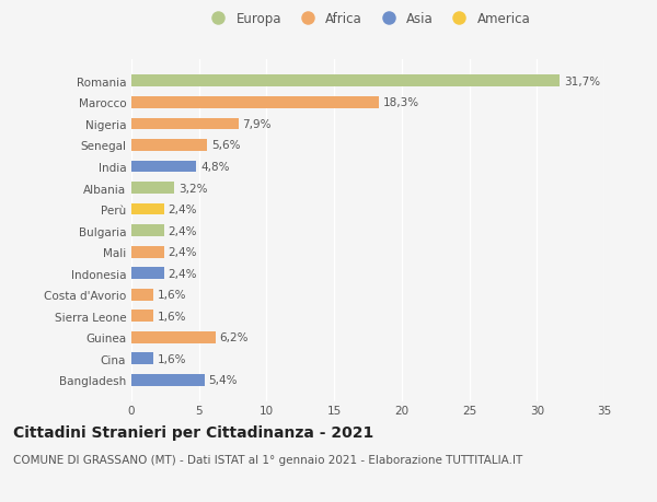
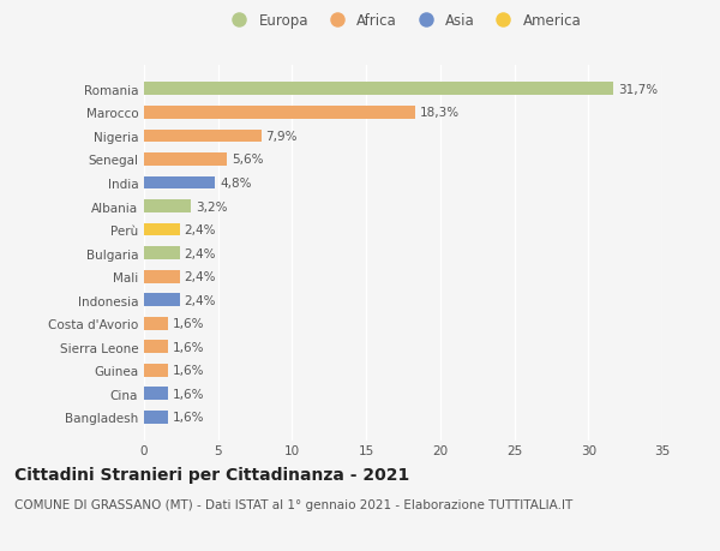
Guinea: 6,2% -> 1,6%
Bangladesh: 5,4% -> 1,6%
